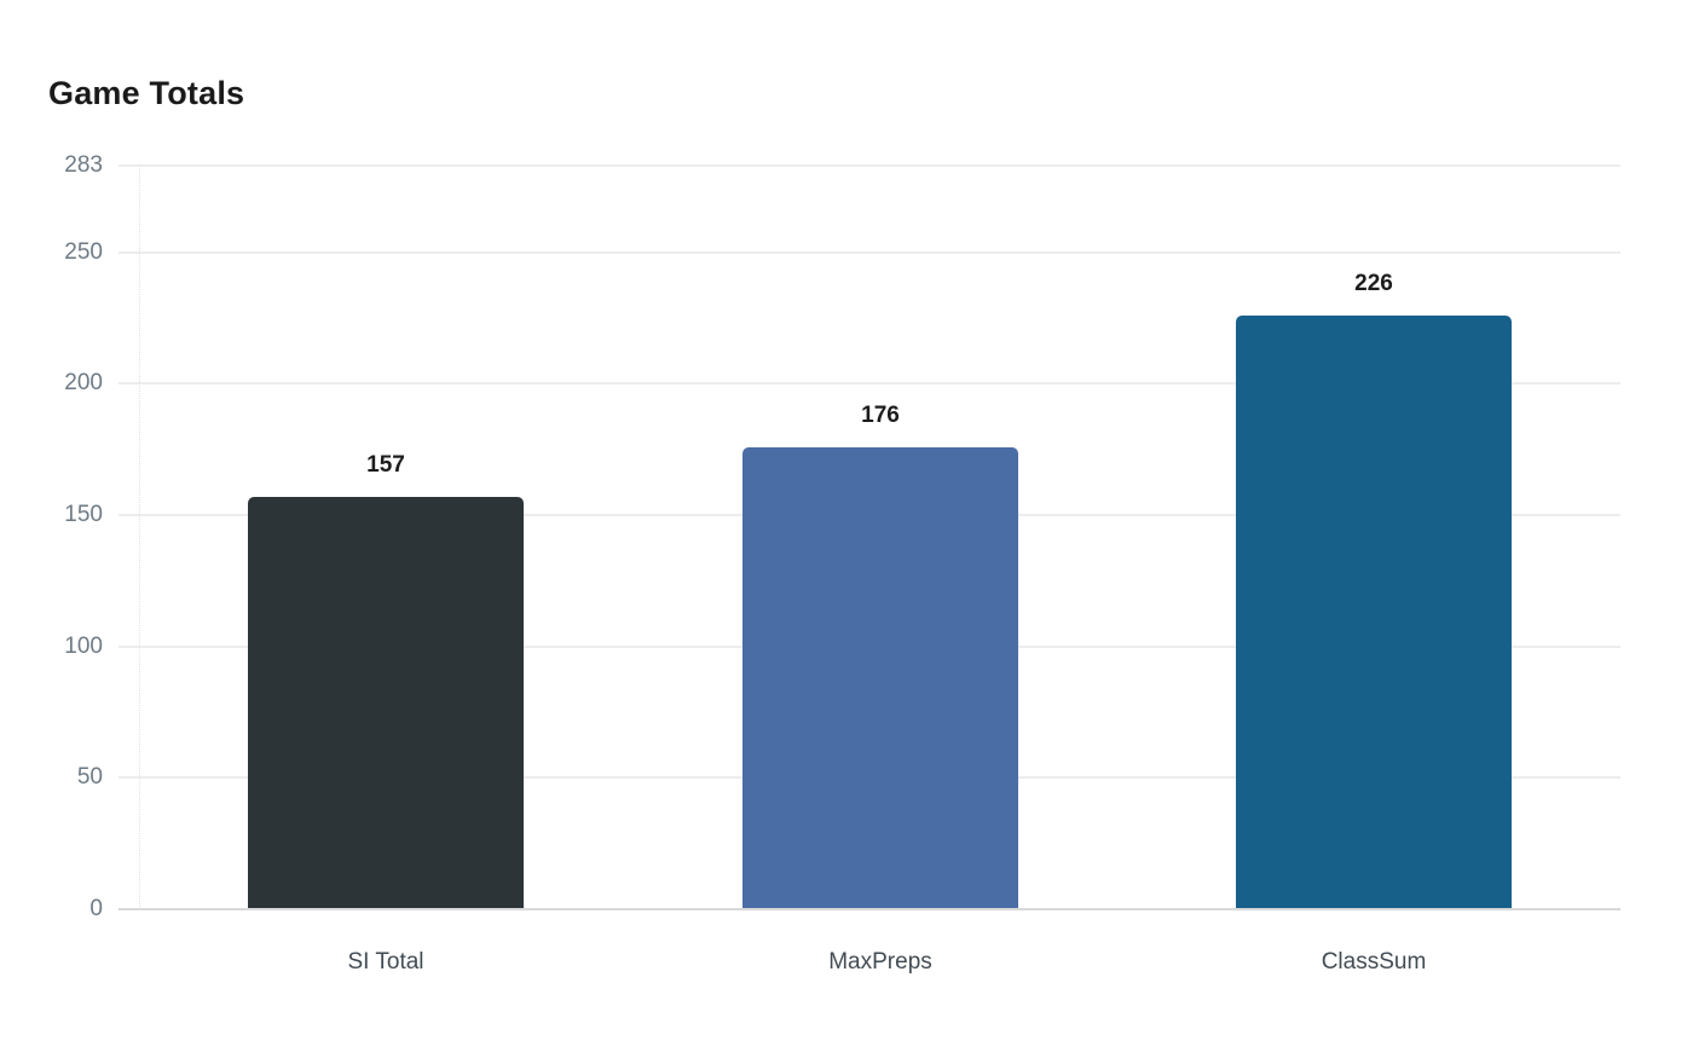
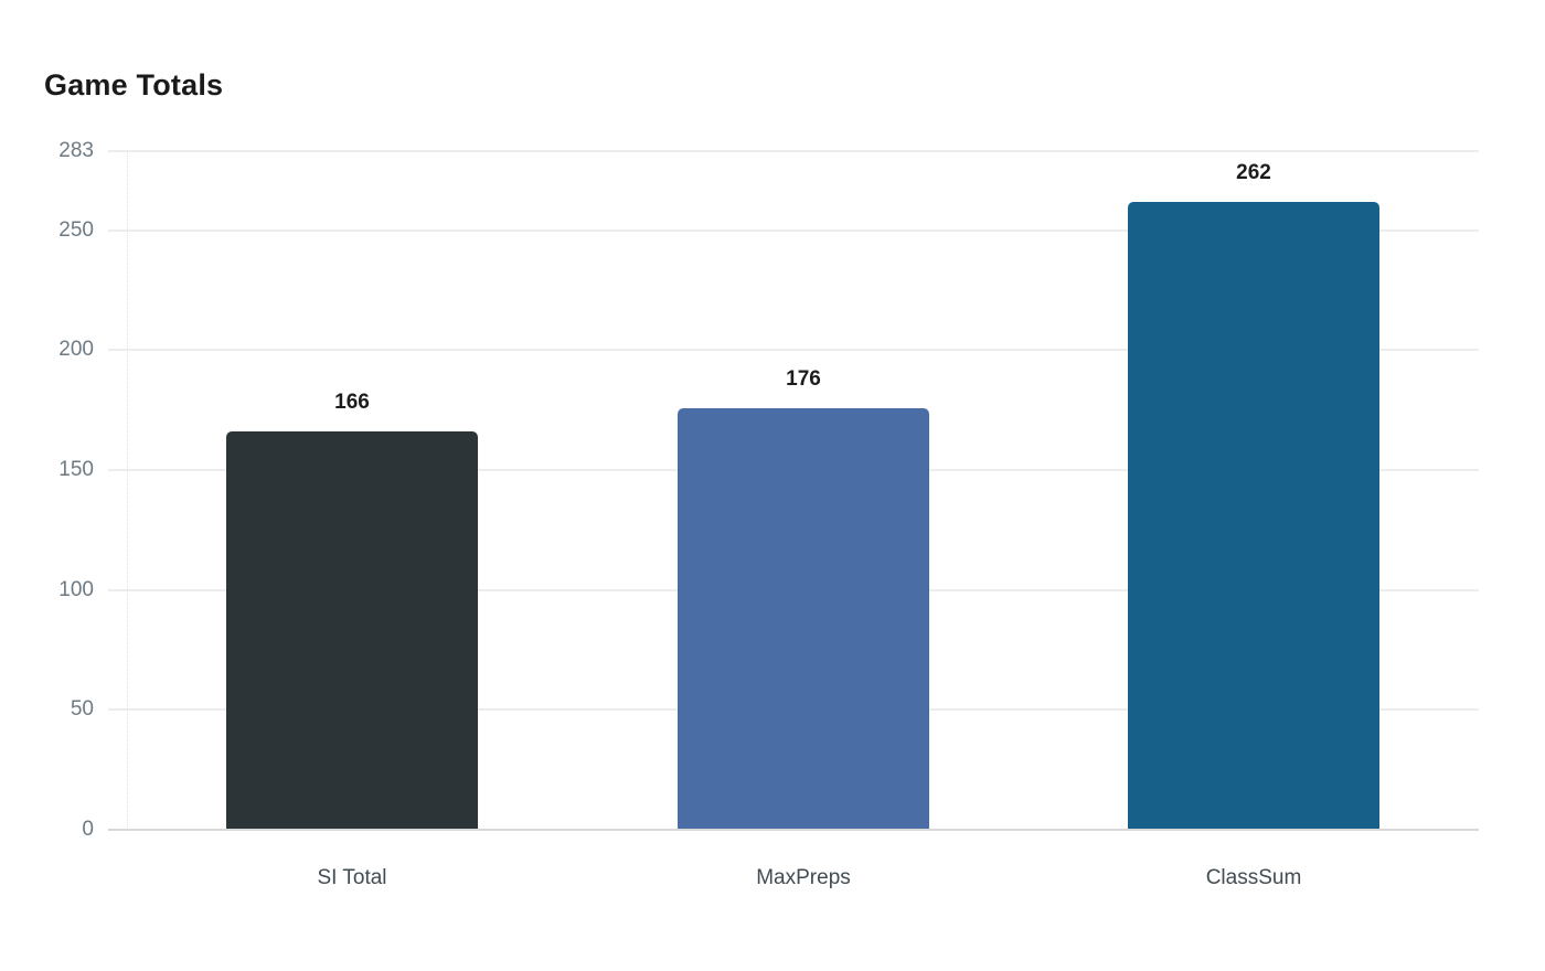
SI Total: 157 -> 166
ClassSum: 226 -> 262
